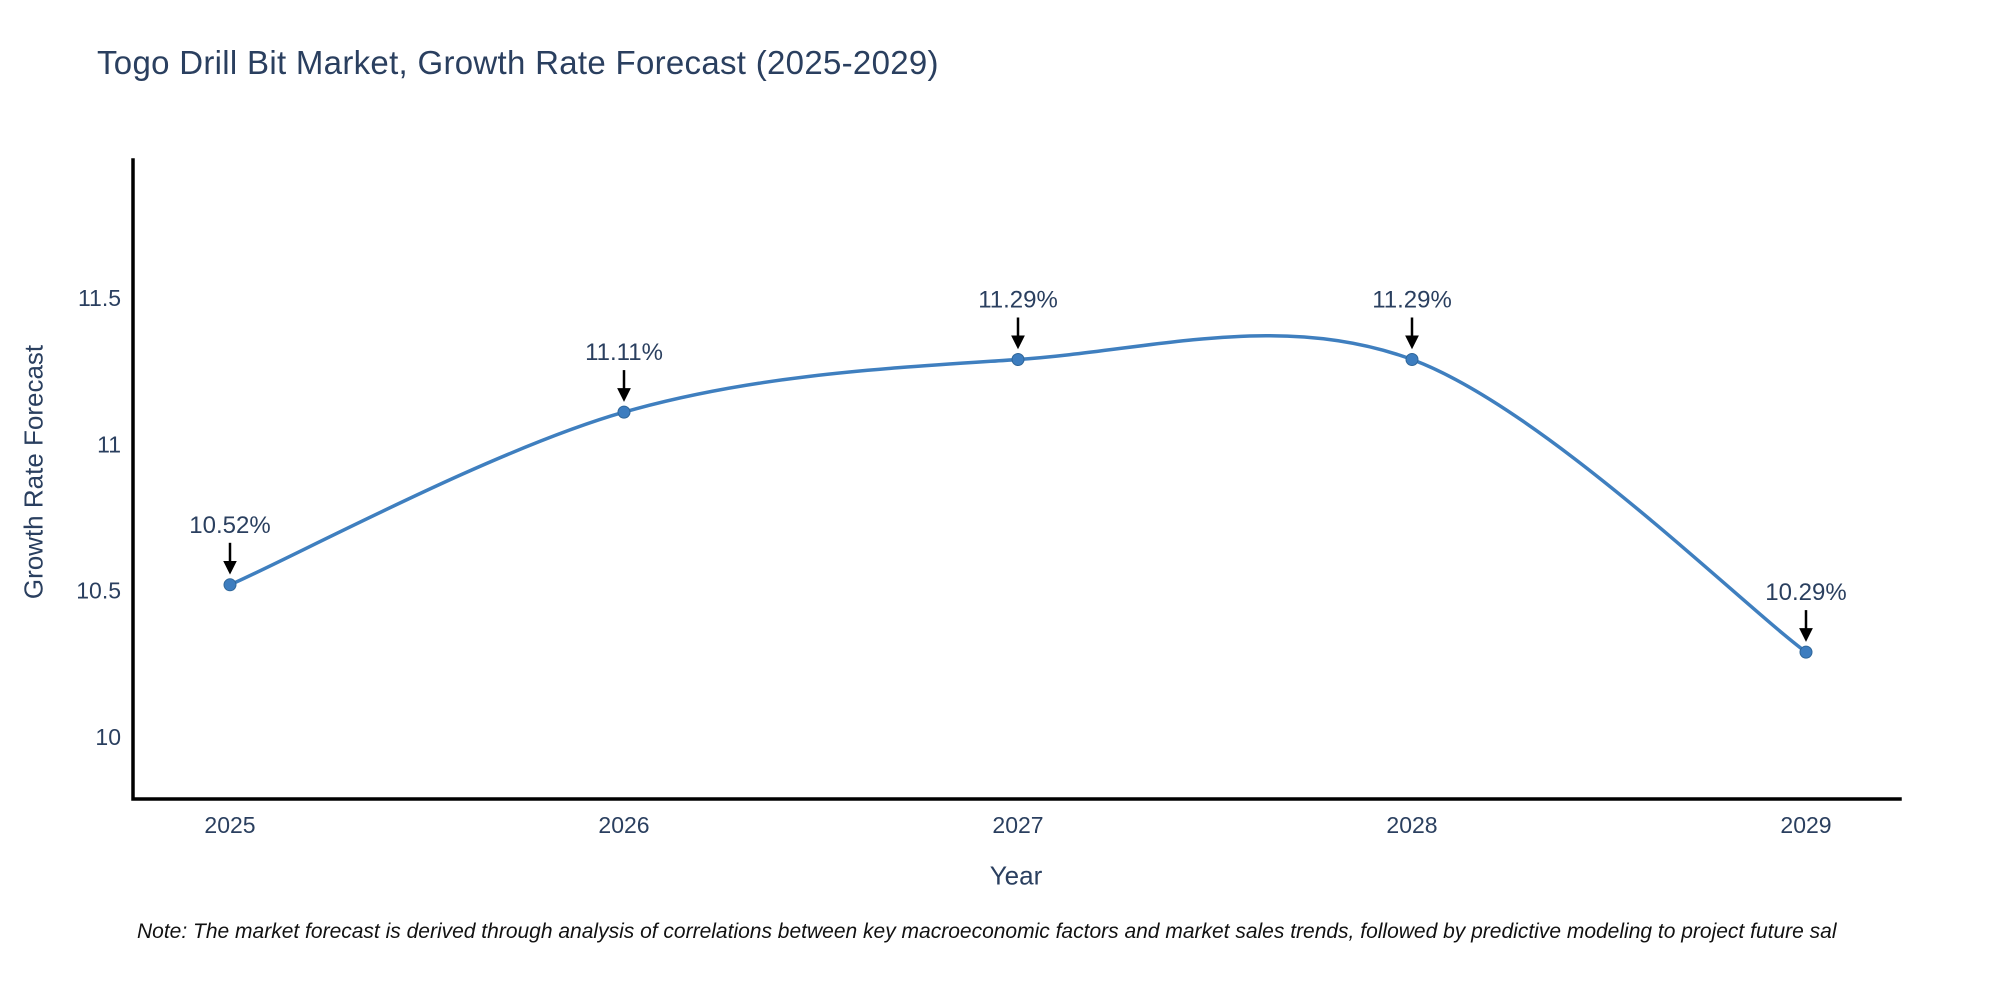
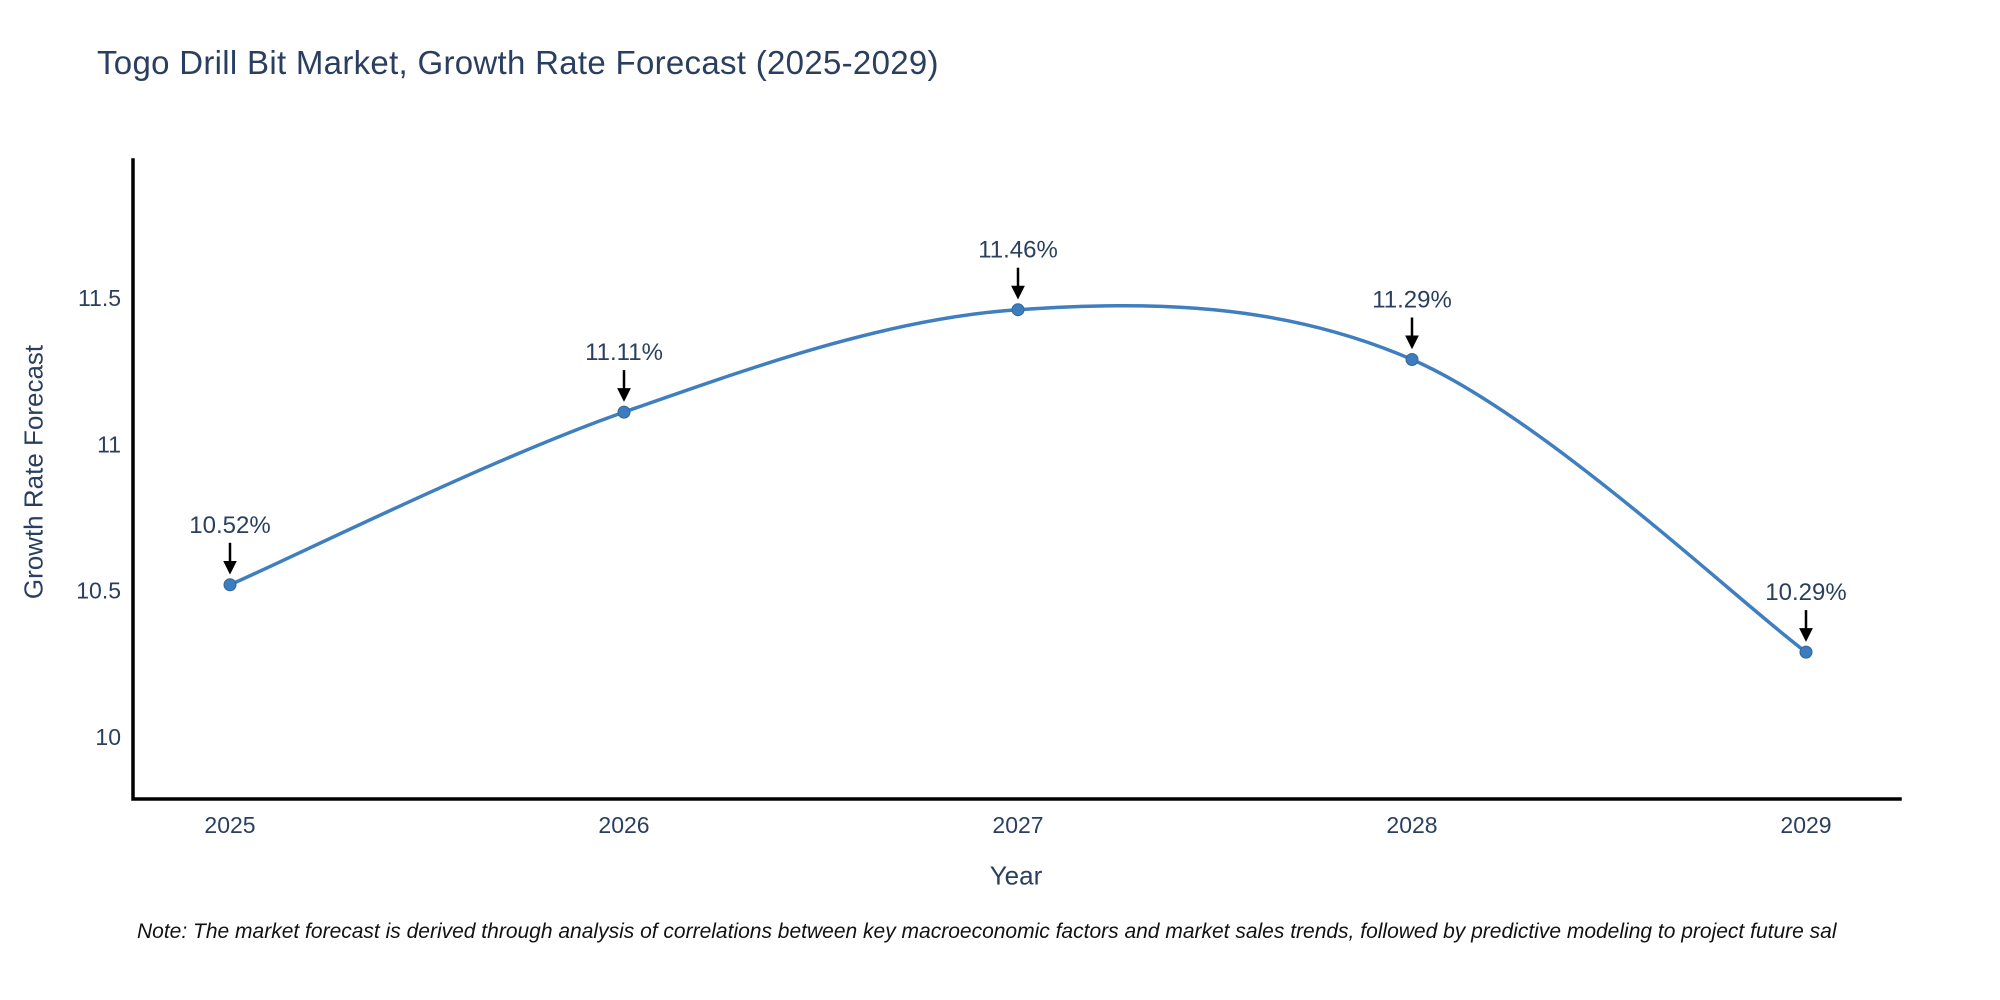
2027: 11.29% -> 11.46%
